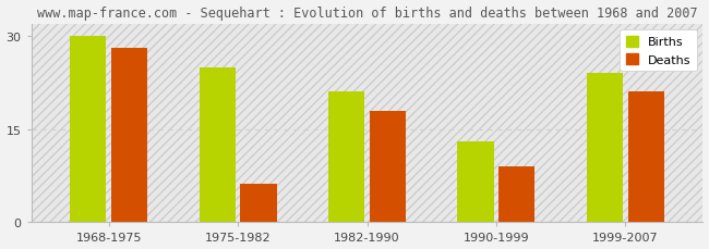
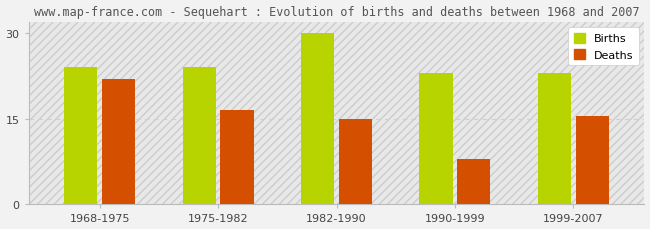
Births/1968-1975: 30 -> 24
Deaths/1968-1975: 28.0 -> 22.0
Births/1975-1982: 25 -> 24
Deaths/1975-1982: 6.2 -> 16.5
Births/1982-1990: 21 -> 30
Deaths/1982-1990: 18.0 -> 15.0
Births/1990-1999: 13 -> 23
Deaths/1990-1999: 9.0 -> 8.0
Births/1999-2007: 24 -> 23
Deaths/1999-2007: 21.0 -> 15.5
